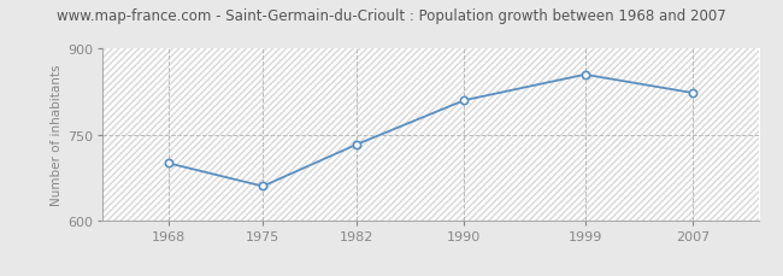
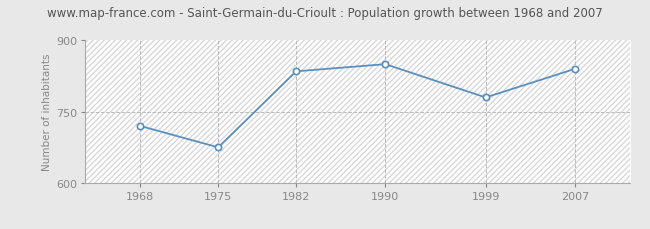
1968: 700 -> 720
1975: 660 -> 675
1982: 733 -> 835
1990: 810 -> 850
1999: 855 -> 780
2007: 823 -> 840
